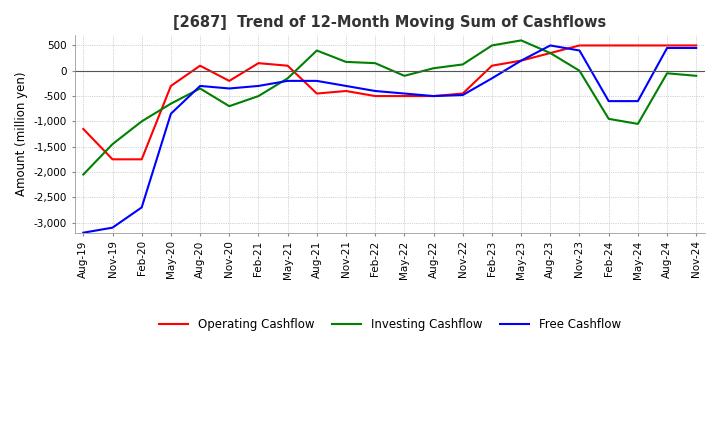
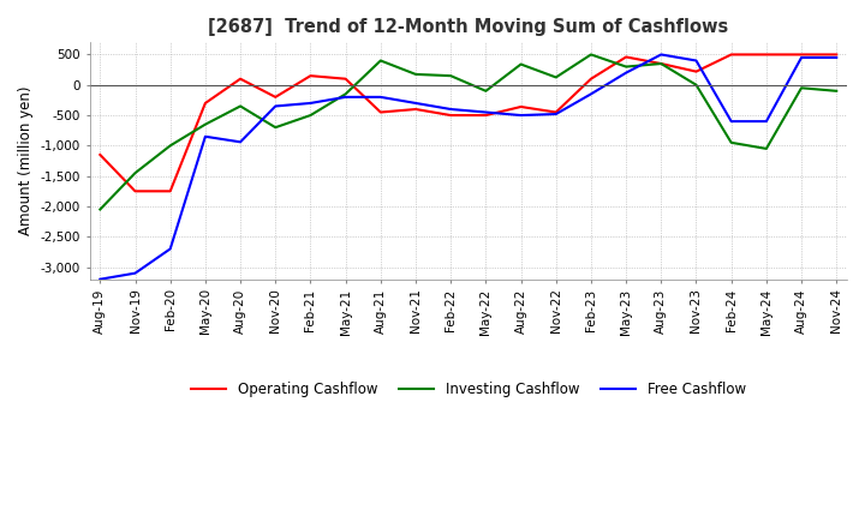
Free Cashflow/Aug-20: -300 -> -940
Operating Cashflow/Aug-22: -500 -> -360
Investing Cashflow/Aug-22: 50 -> 340
Operating Cashflow/May-23: 200 -> 460
Investing Cashflow/May-23: 600 -> 300
Operating Cashflow/Nov-23: 500 -> 220
